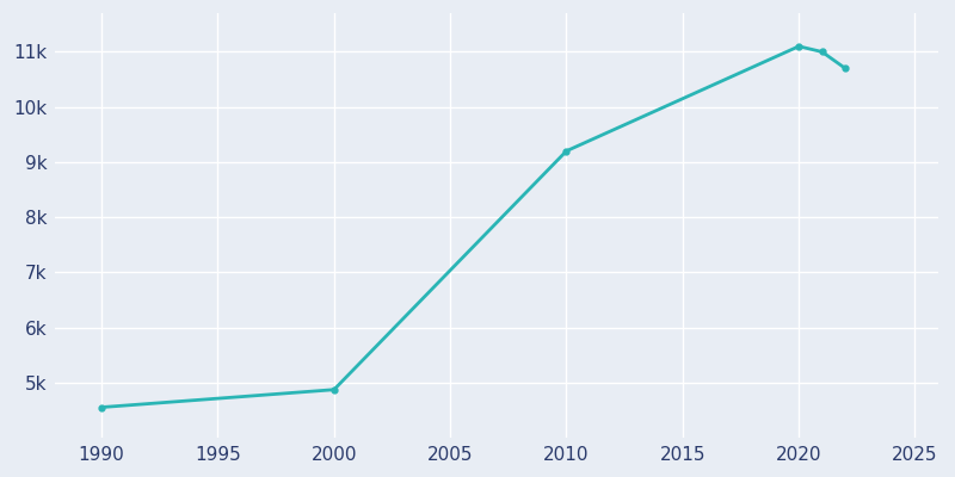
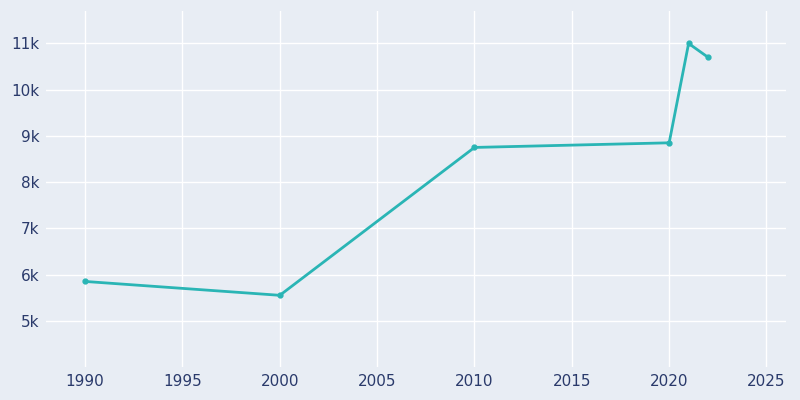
1990: 4.55k -> 5.85k
2000: 4.87k -> 5.55k
2010: 9.20k -> 8.75k
2020: 11.10k -> 8.85k
